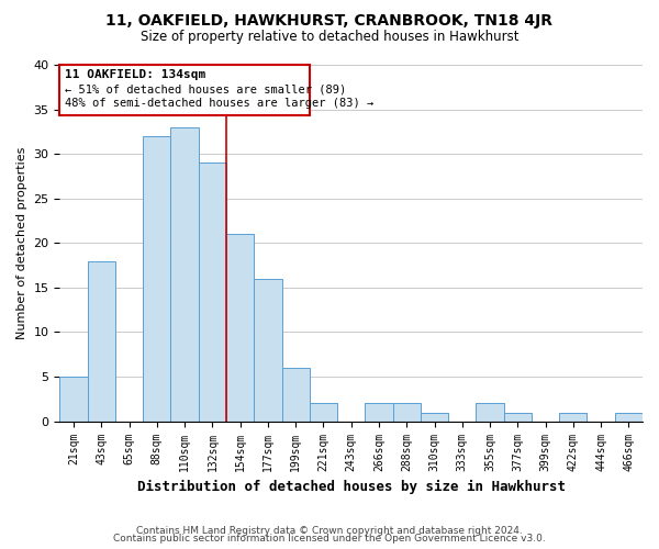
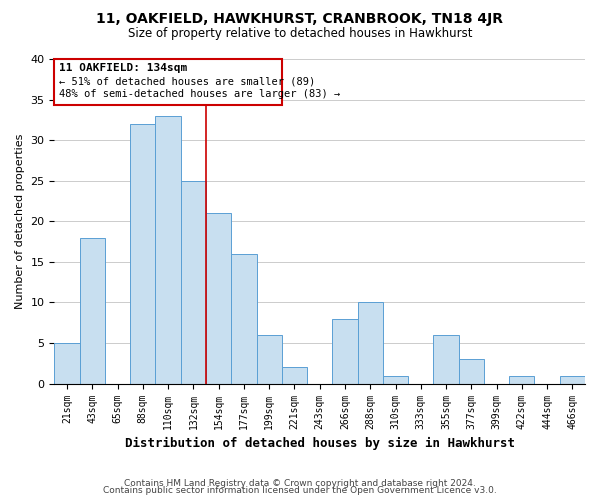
132sqm: 29 -> 25
266sqm: 2 -> 8
288sqm: 2 -> 10
355sqm: 2 -> 6
377sqm: 1 -> 3
